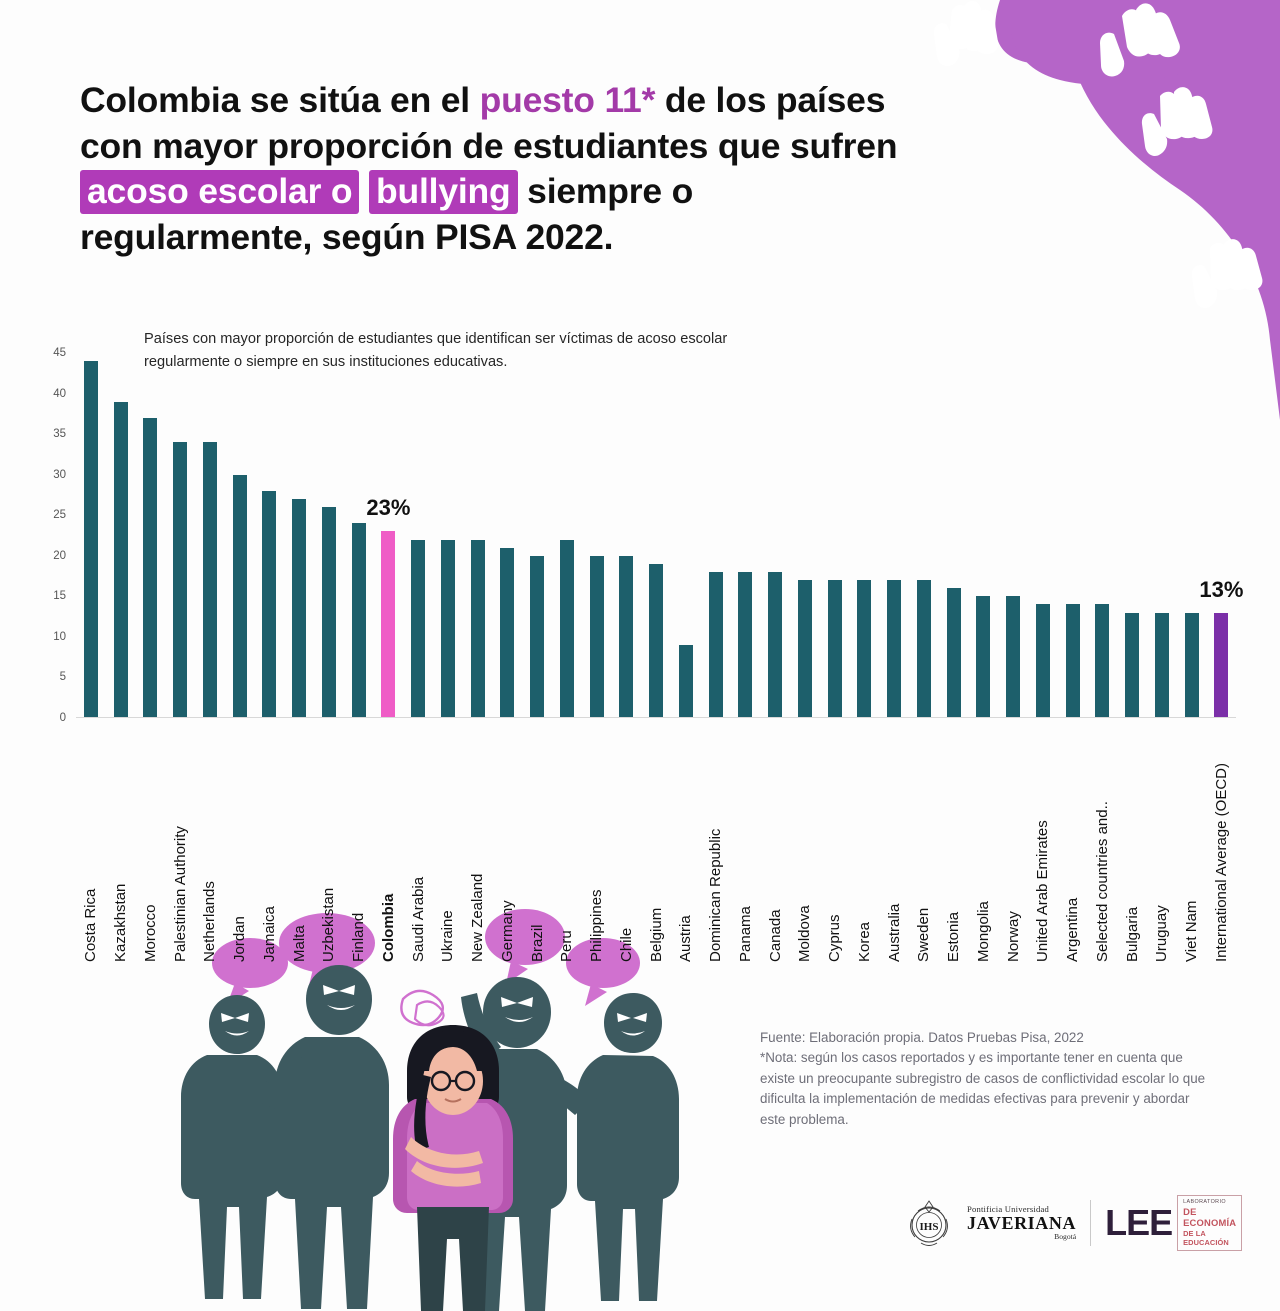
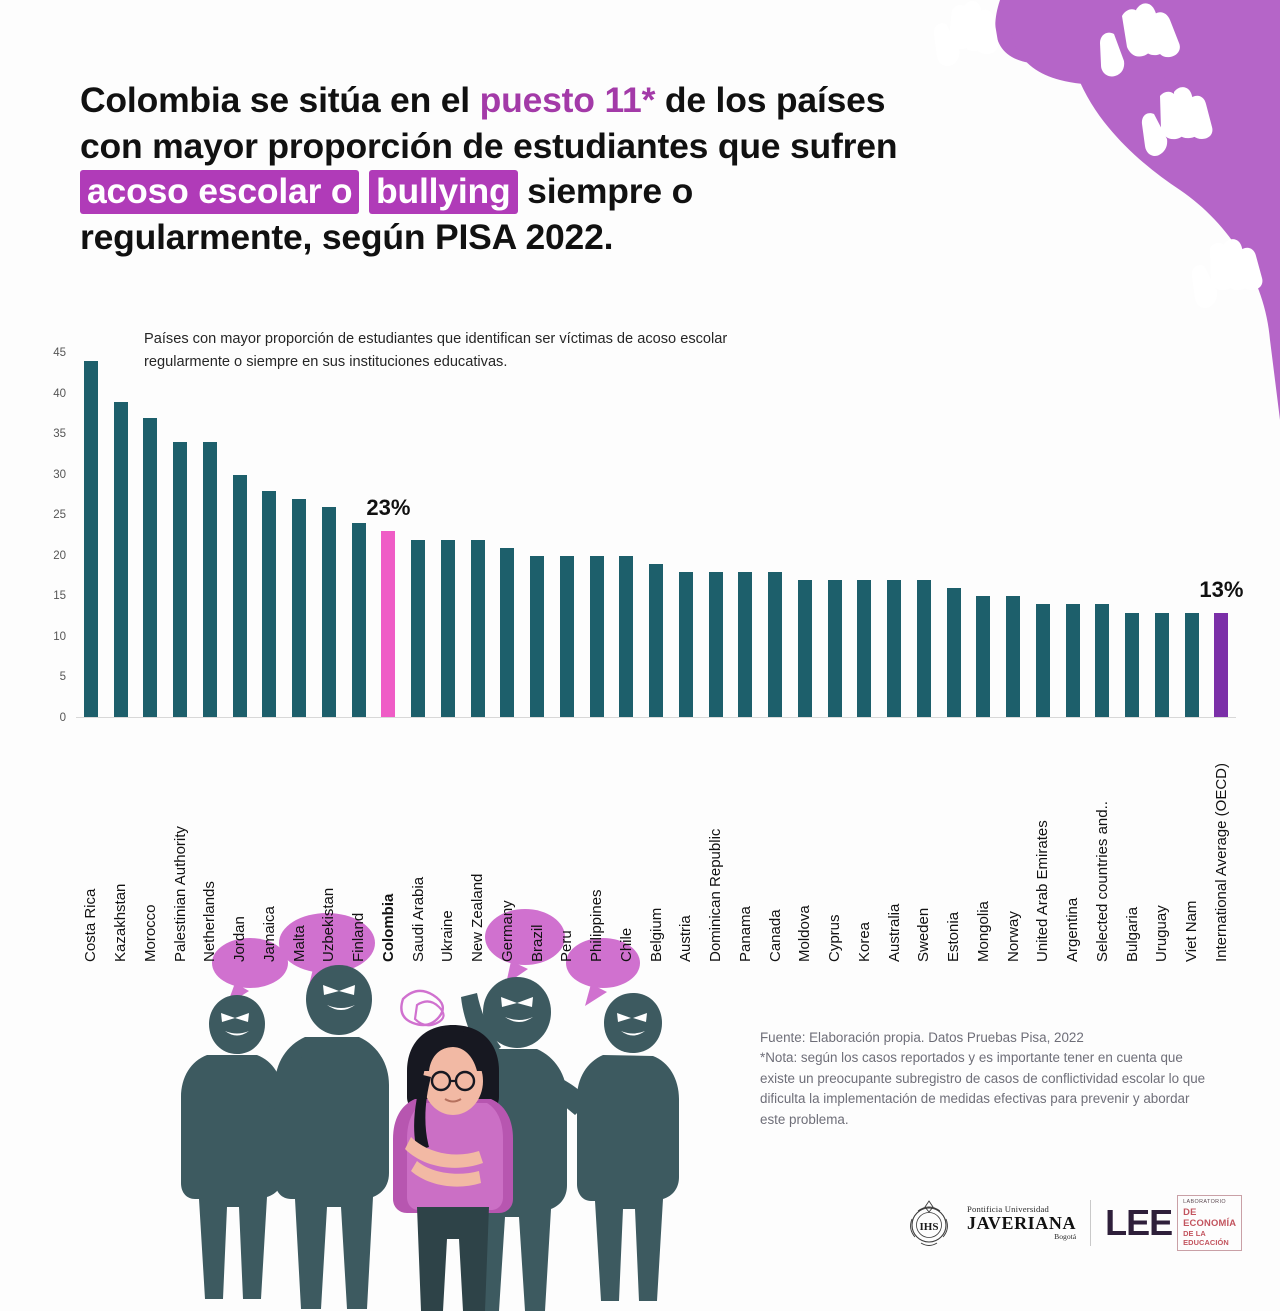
Peru: 22 -> 20
Austria: 9 -> 18
